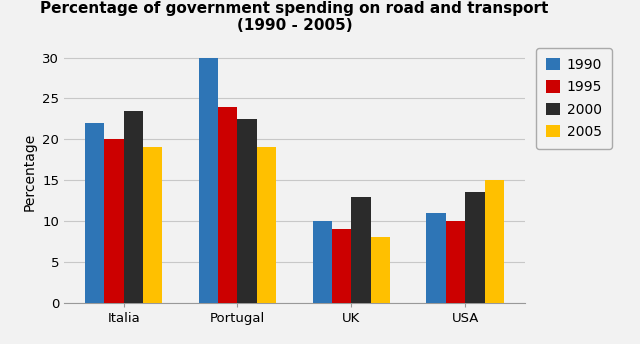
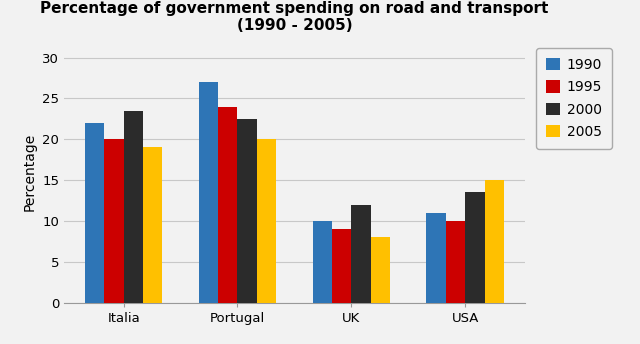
1990/Portugal: 30 -> 27
2005/Portugal: 19 -> 20
2000/UK: 13.0 -> 12.0
